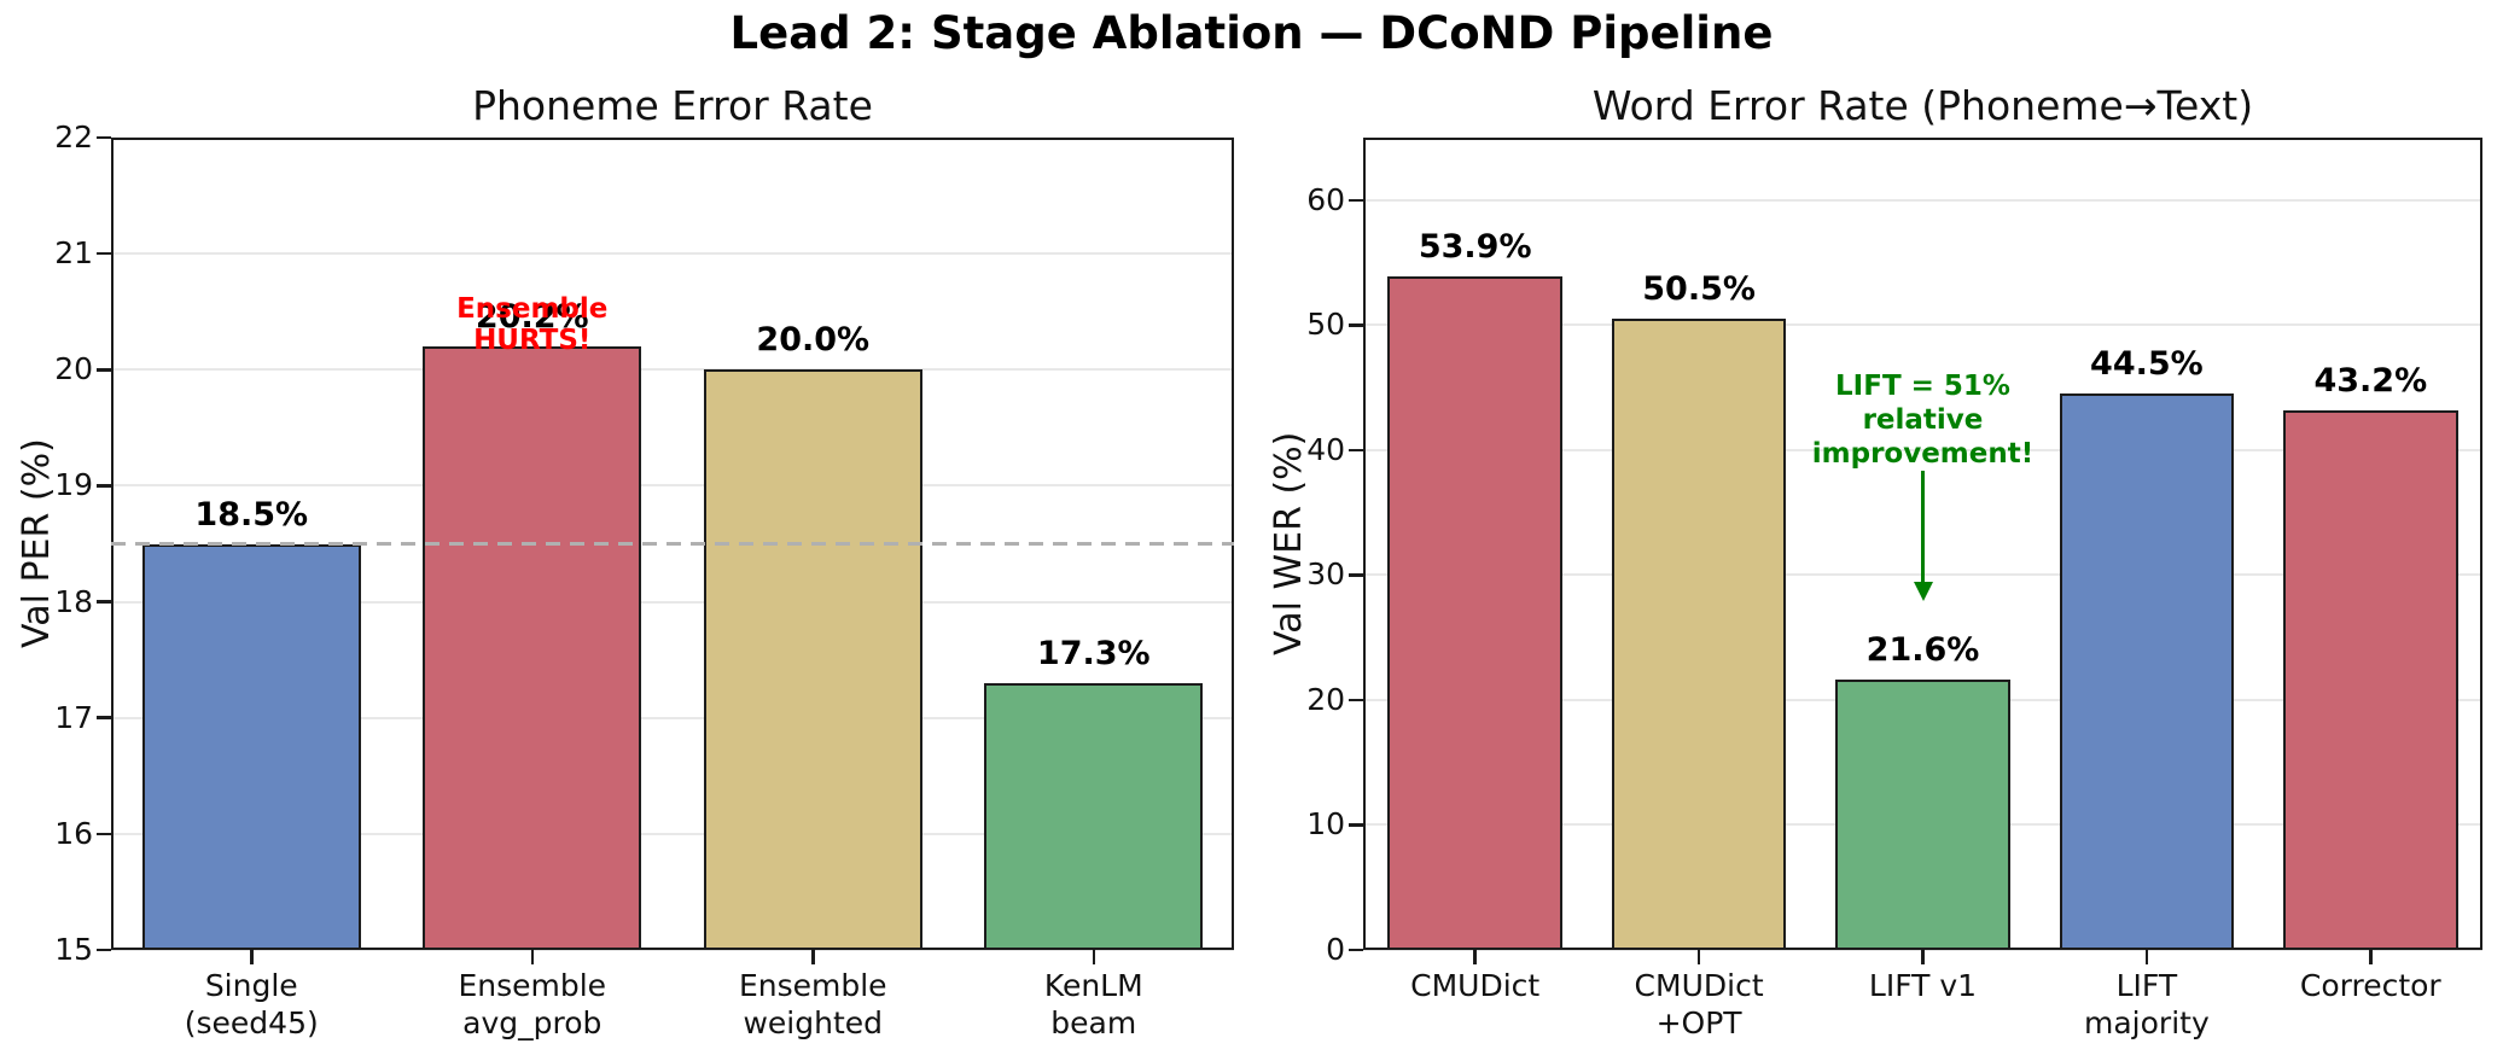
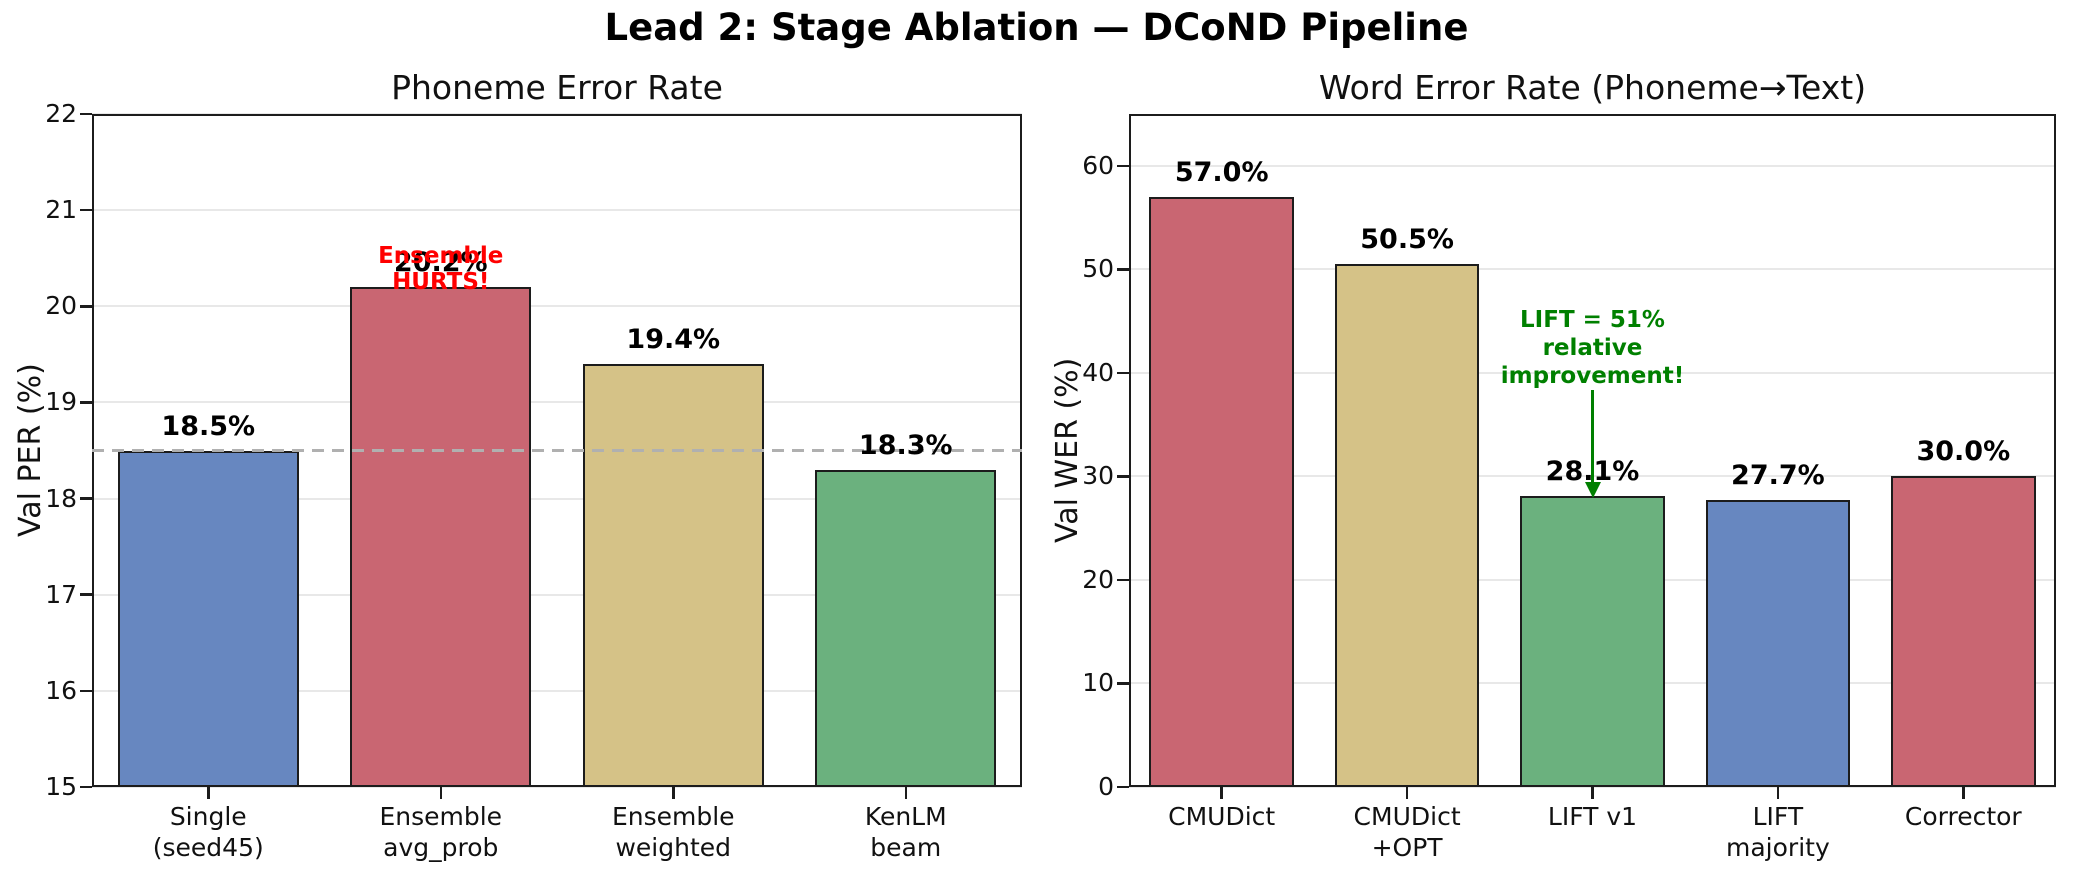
Phoneme Error Rate/Ensemble weighted: 20.0% -> 19.4%
Phoneme Error Rate/KenLM beam: 17.3% -> 18.3%
Word Error Rate (Phoneme→Text)/CMUDict: 53.9% -> 57.0%
Word Error Rate (Phoneme→Text)/LIFT v1: 21.6% -> 28.1%
Word Error Rate (Phoneme→Text)/LIFT majority: 44.5% -> 27.7%
Word Error Rate (Phoneme→Text)/Corrector: 43.2% -> 30.0%
